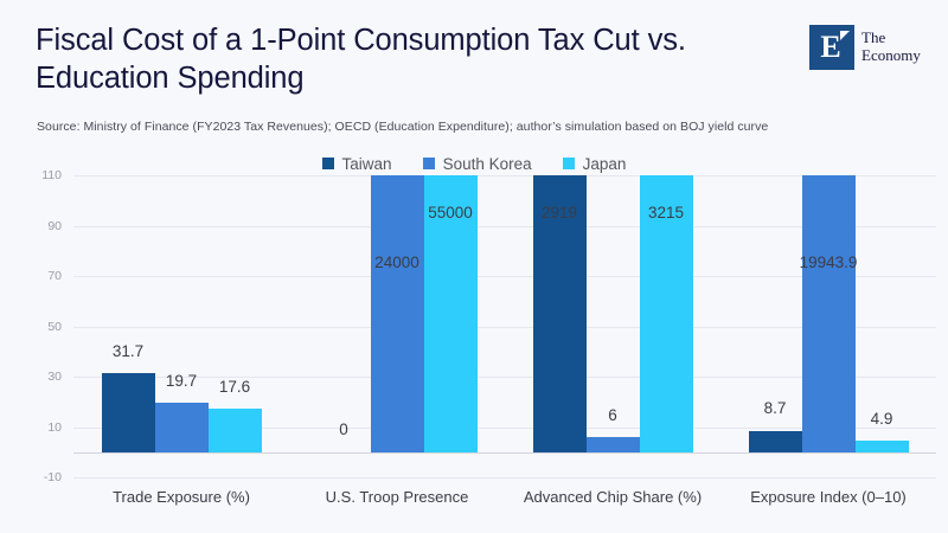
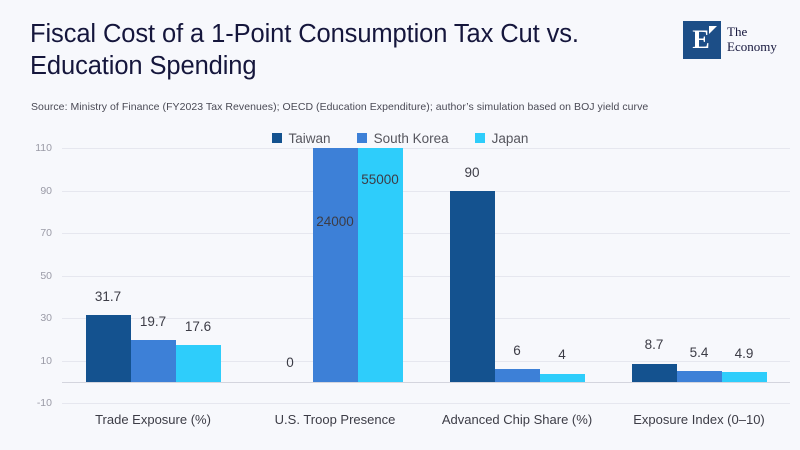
Taiwan/Advanced Chip Share (%): 2919 -> 90
Japan/Advanced Chip Share (%): 3215 -> 4
South Korea/Exposure Index (0–10): 19943.9 -> 5.4
